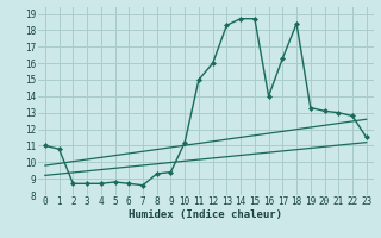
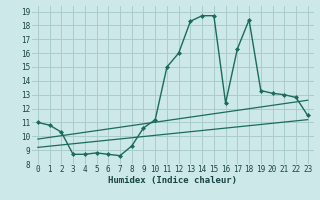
2: 8.7 -> 10.3
9: 9.4 -> 10.6
16: 14.0 -> 12.4
